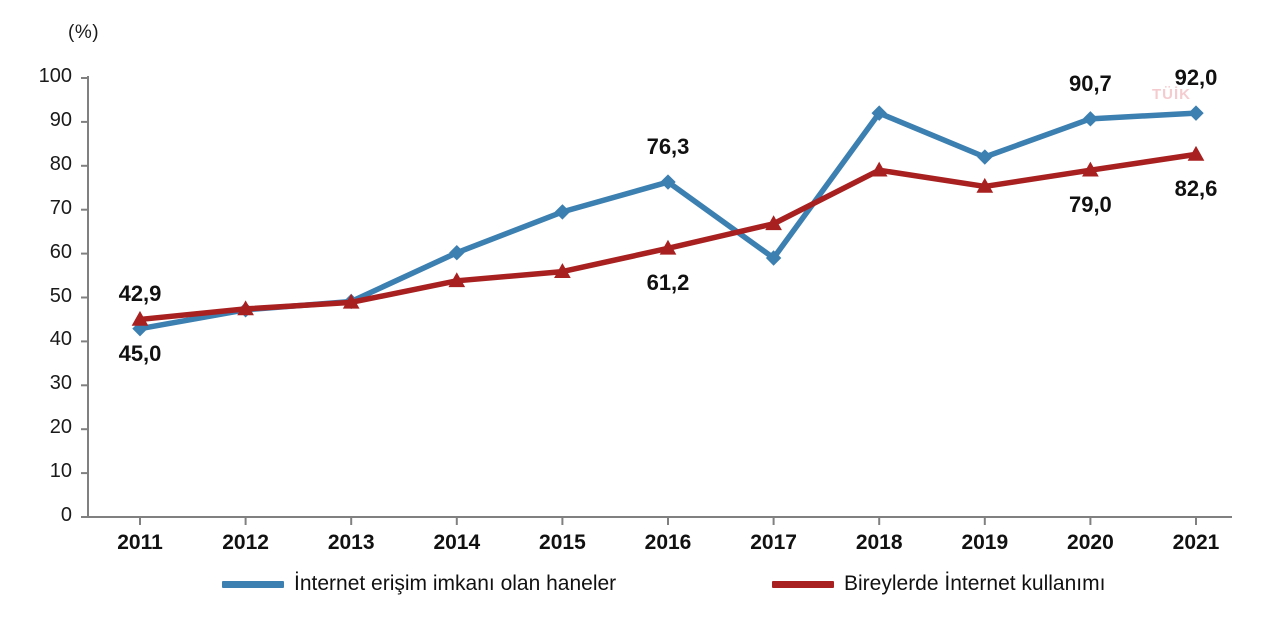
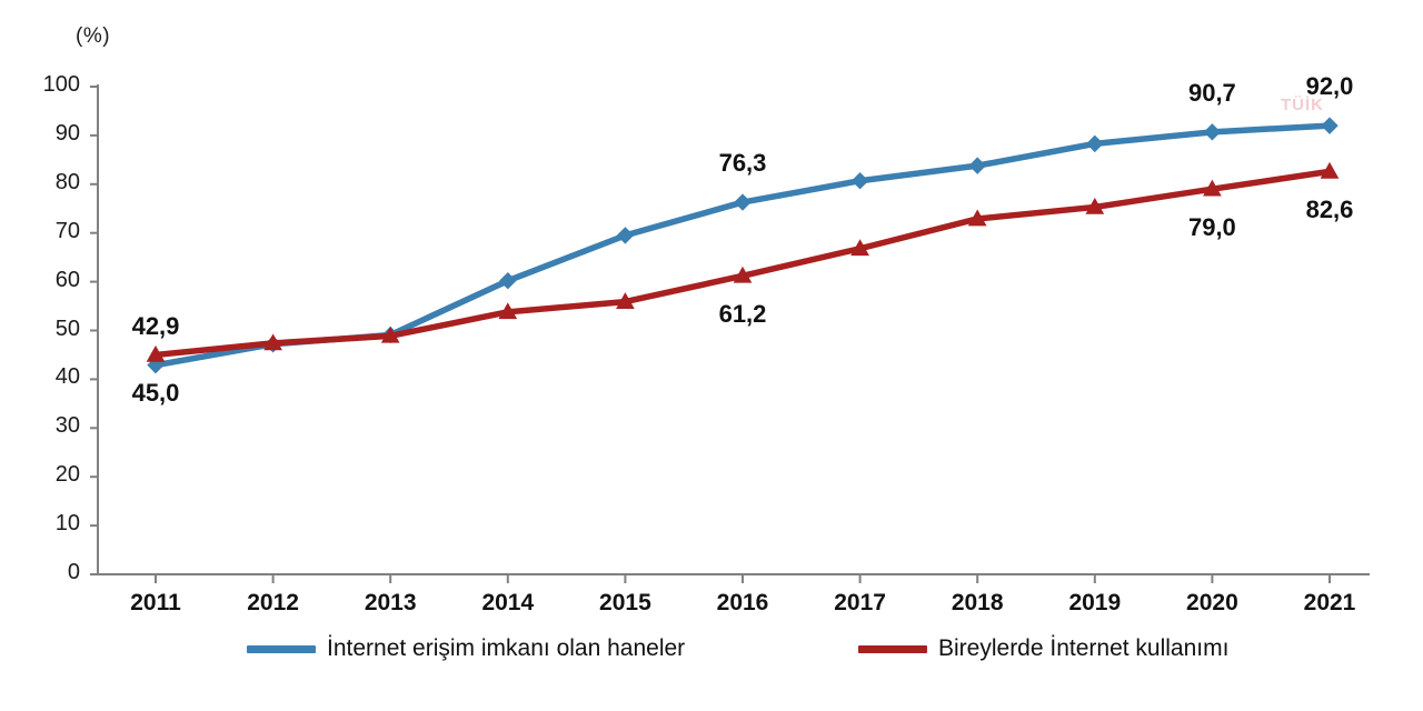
İnternet erişim imkanı olan haneler/2017: 59 -> 81
İnternet erişim imkanı olan haneler/2018: 92 -> 84
Bireylerde İnternet kullanımı/2018: 79 -> 73
İnternet erişim imkanı olan haneler/2019: 82 -> 88
